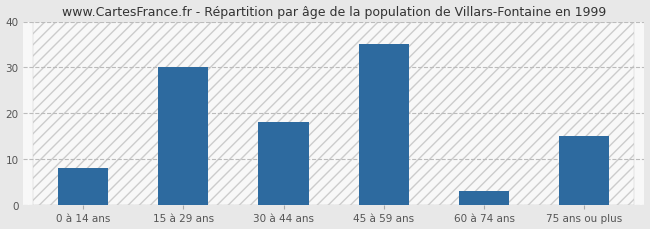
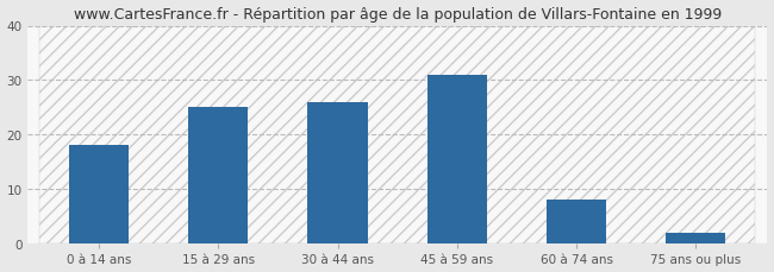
0 à 14 ans: 8 -> 18
15 à 29 ans: 30 -> 25
30 à 44 ans: 18 -> 26
45 à 59 ans: 35 -> 31
60 à 74 ans: 3 -> 8
75 ans ou plus: 15 -> 2
